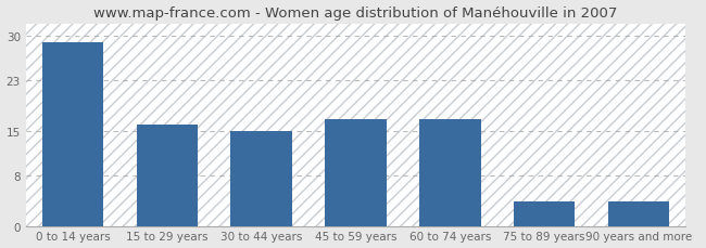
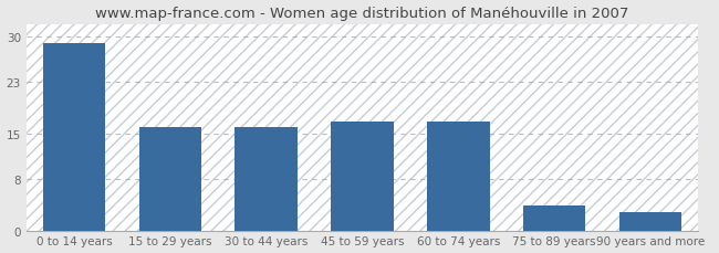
30 to 44 years: 15 -> 16
90 years and more: 4 -> 3
